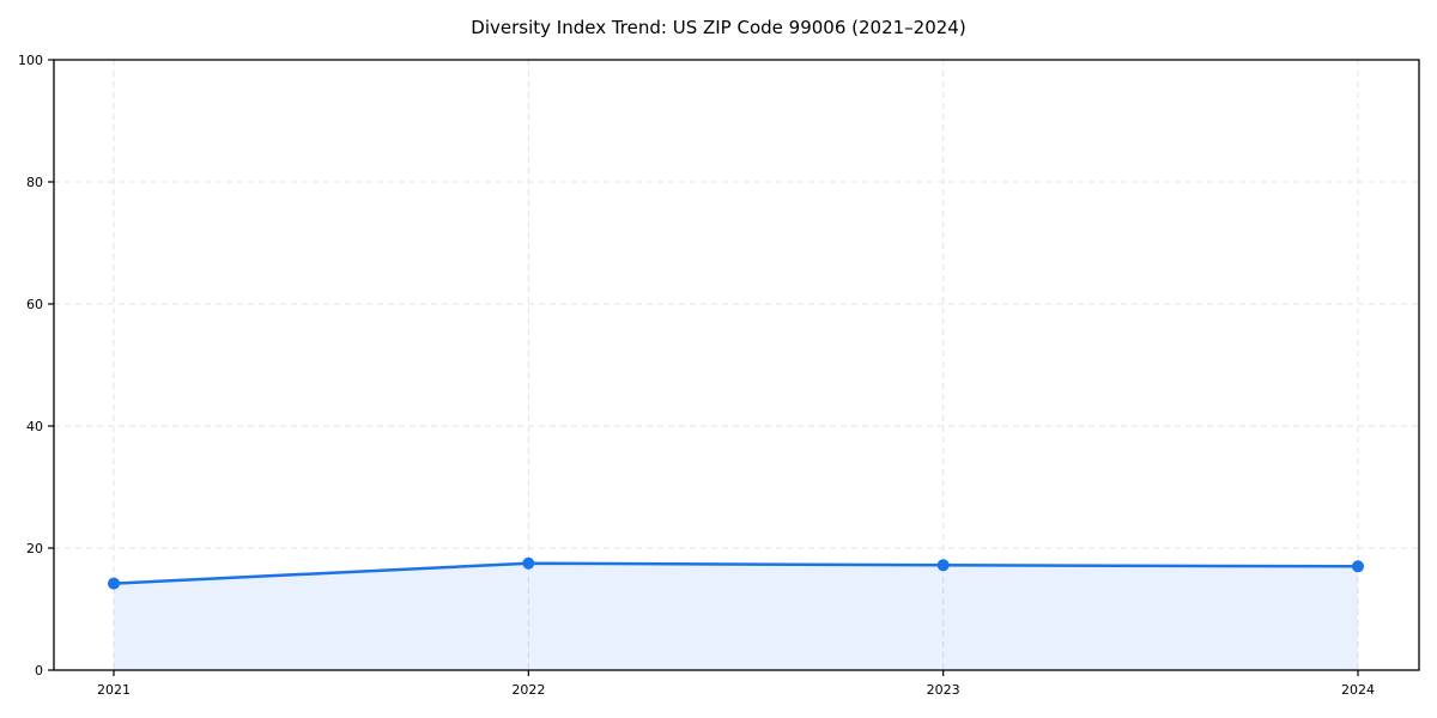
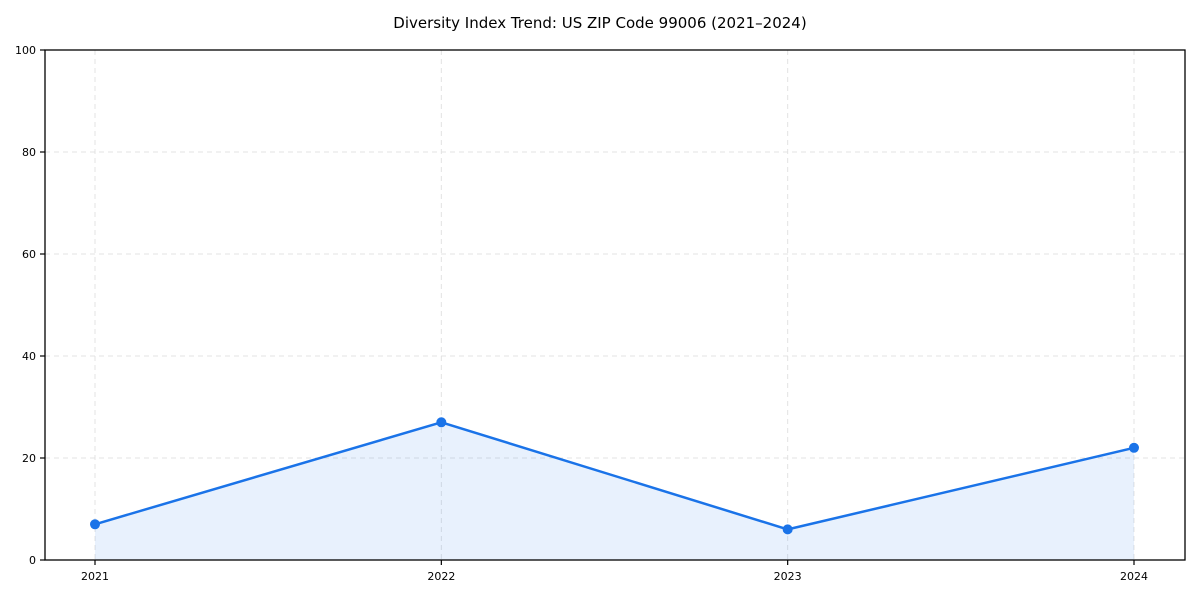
2021: 14 -> 7
2022: 18 -> 27
2023: 17 -> 6
2024: 17 -> 22
